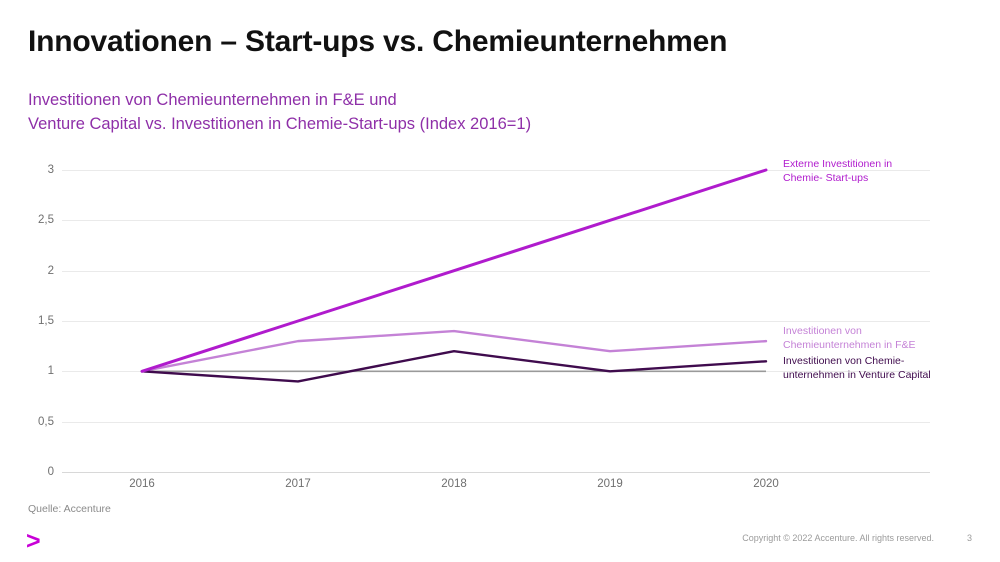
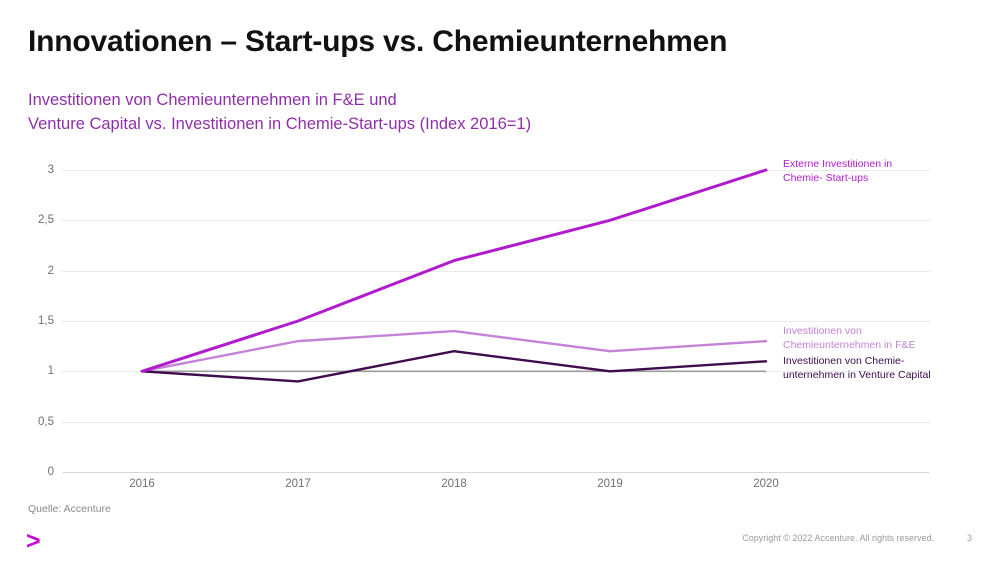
Externe Investitionen in Chemie- Start-ups/2018: 2.0 -> 2.1
